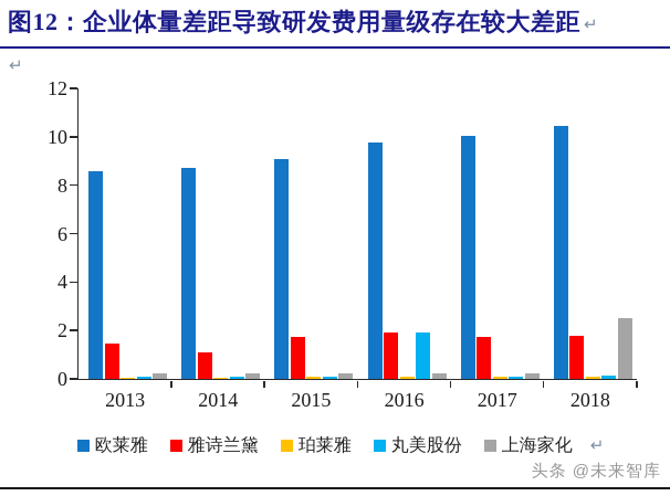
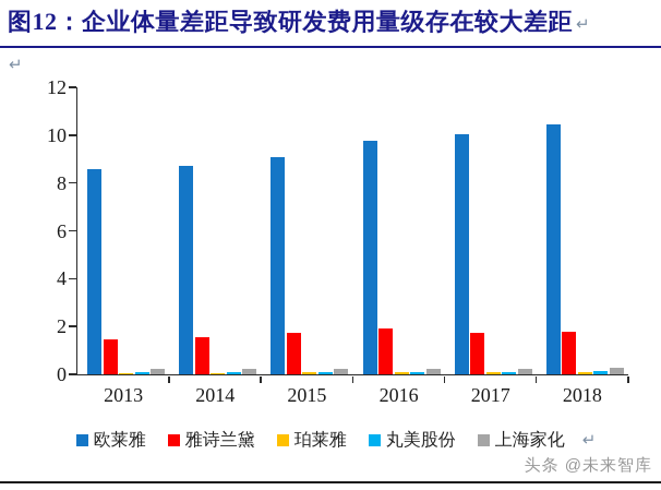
雅诗兰黛/2014: 1.1 -> 1.6
丸美股份/2016: 1.9 -> 0.1
上海家化/2018: 2.5 -> 0.3
